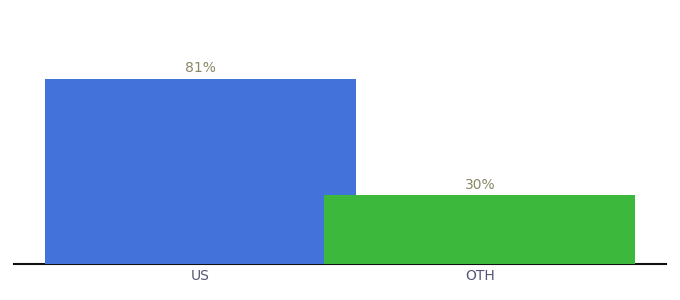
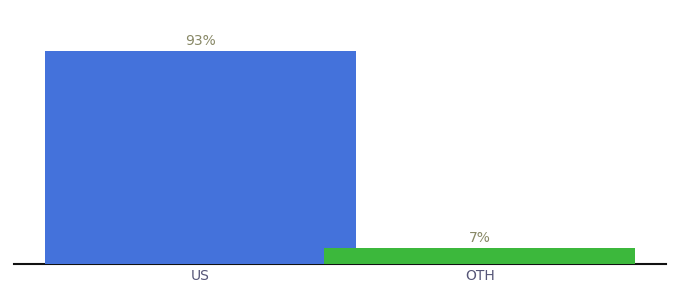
US: 81% -> 93%
OTH: 30% -> 7%
